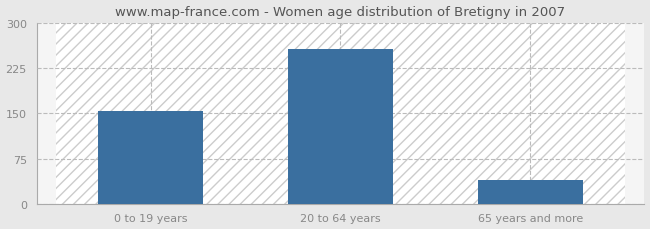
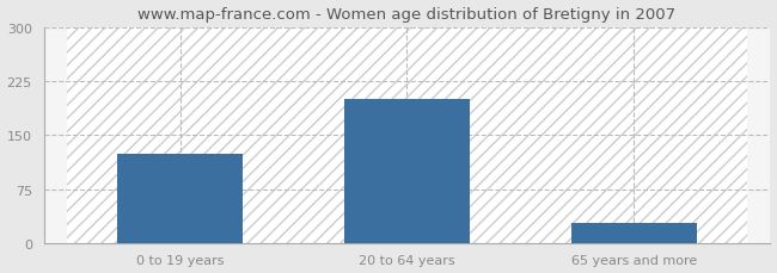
0 to 19 years: 153 -> 124
20 to 64 years: 257 -> 200
65 years and more: 40 -> 28
